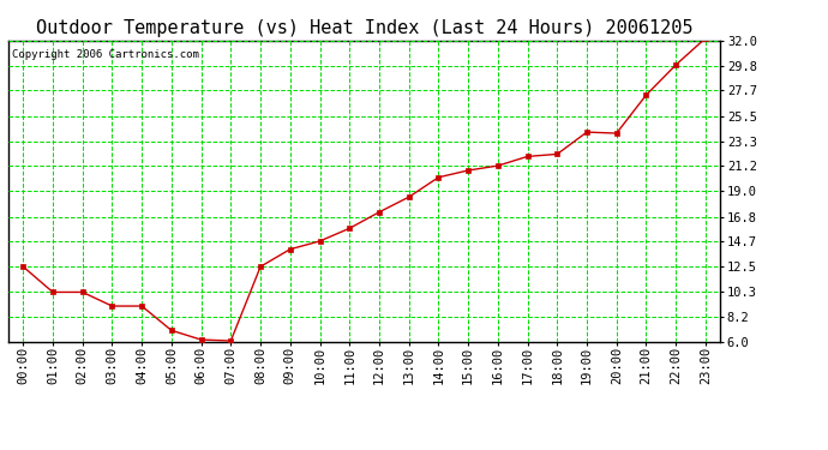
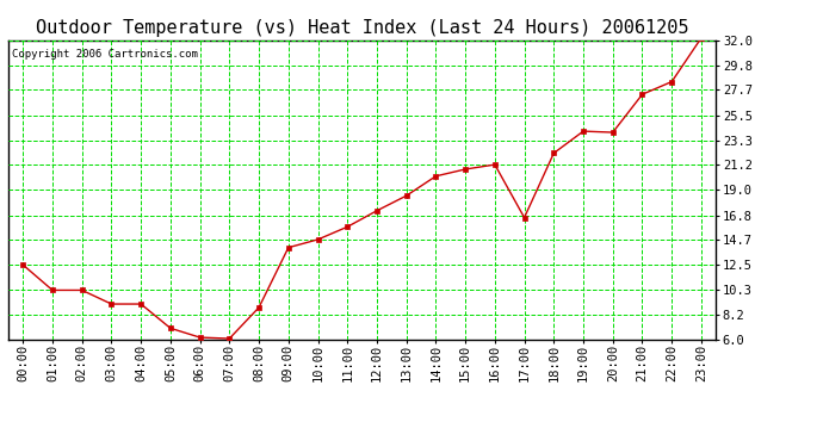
08:00: 12.5 -> 8.8
17:00: 22.0 -> 16.6
22:00: 29.9 -> 28.4
